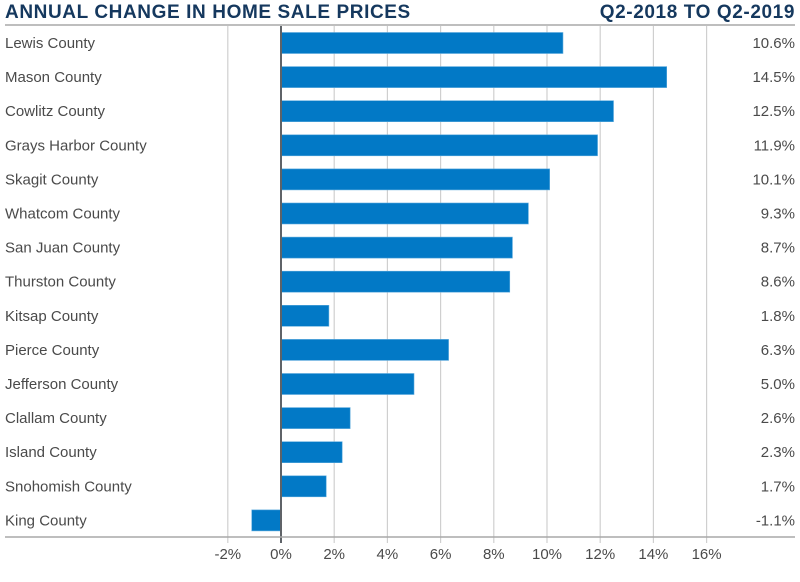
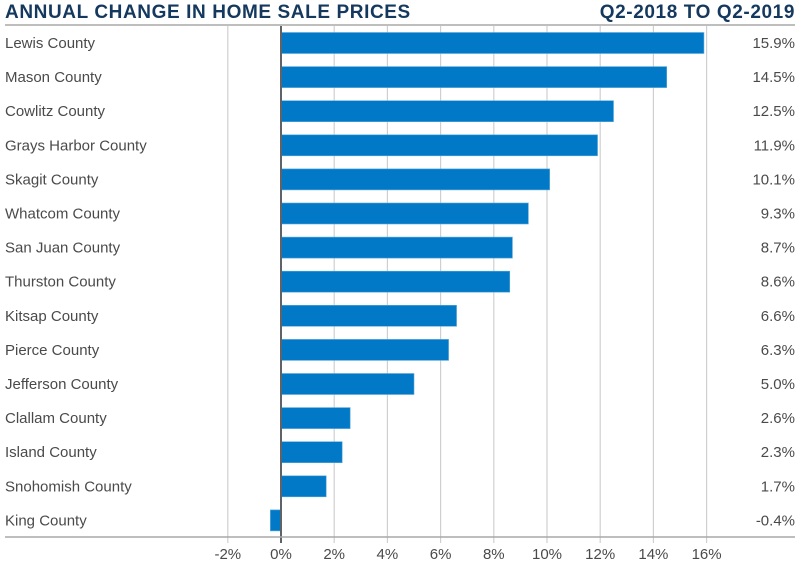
Lewis County: 10.6% -> 15.9%
Kitsap County: 1.8% -> 6.6%
King County: -1.1% -> -0.4%
